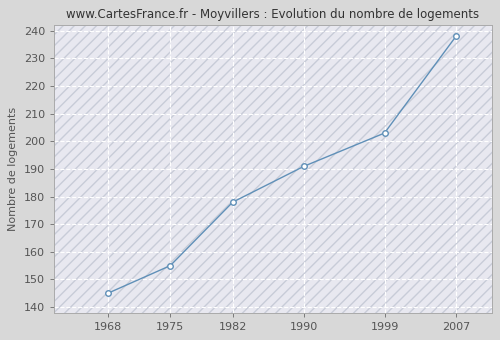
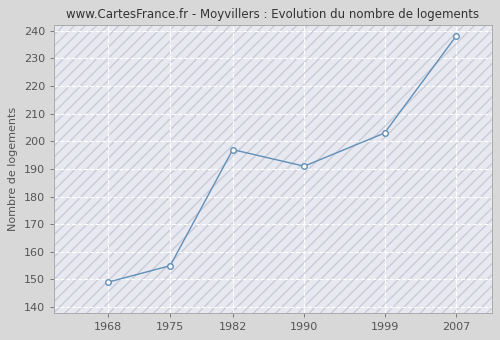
1968: 145 -> 149
1982: 178 -> 197
